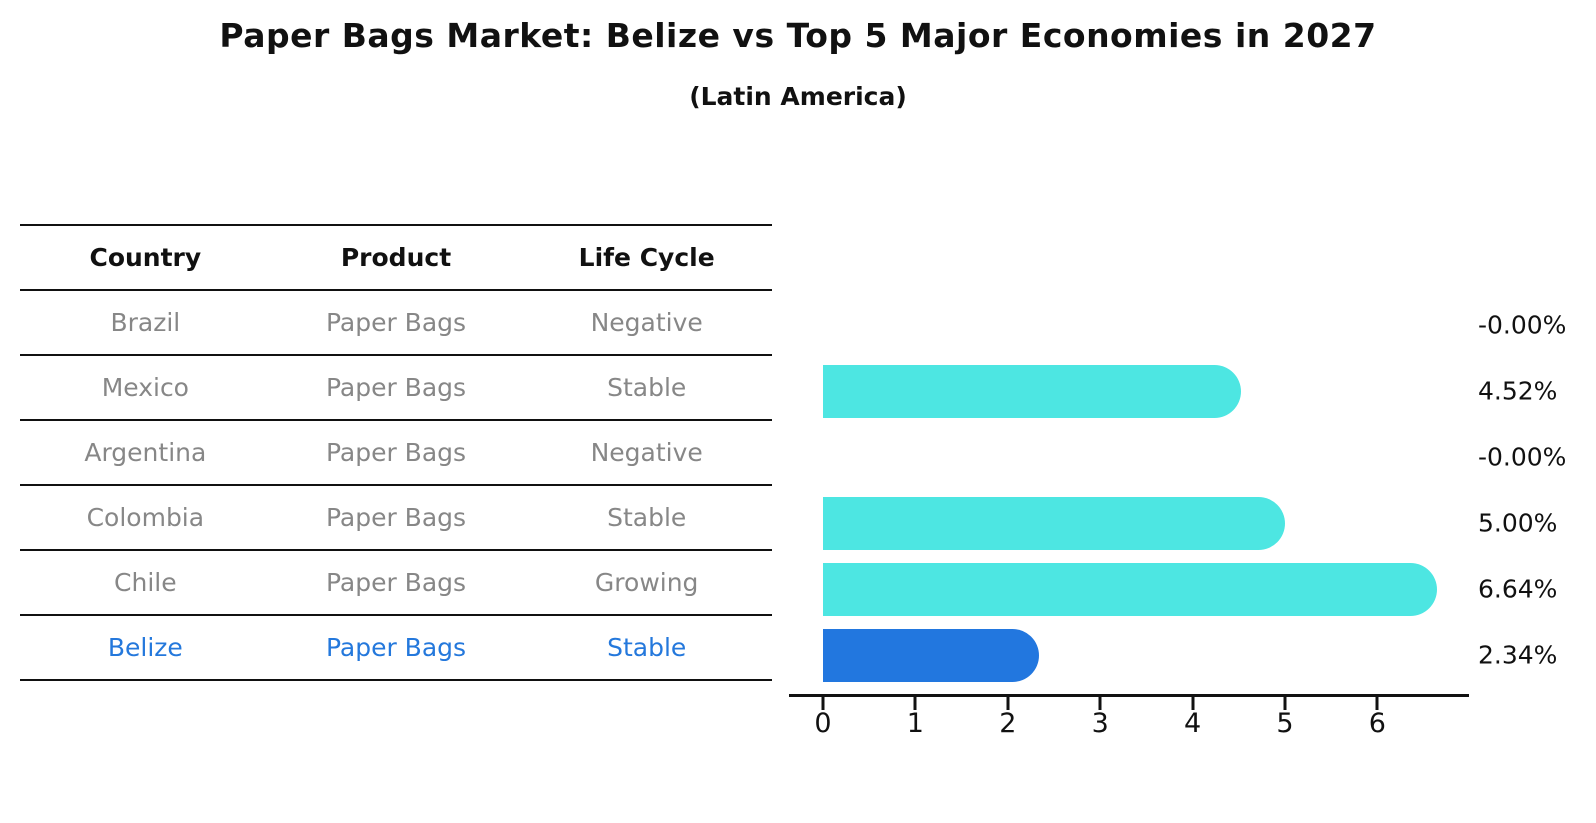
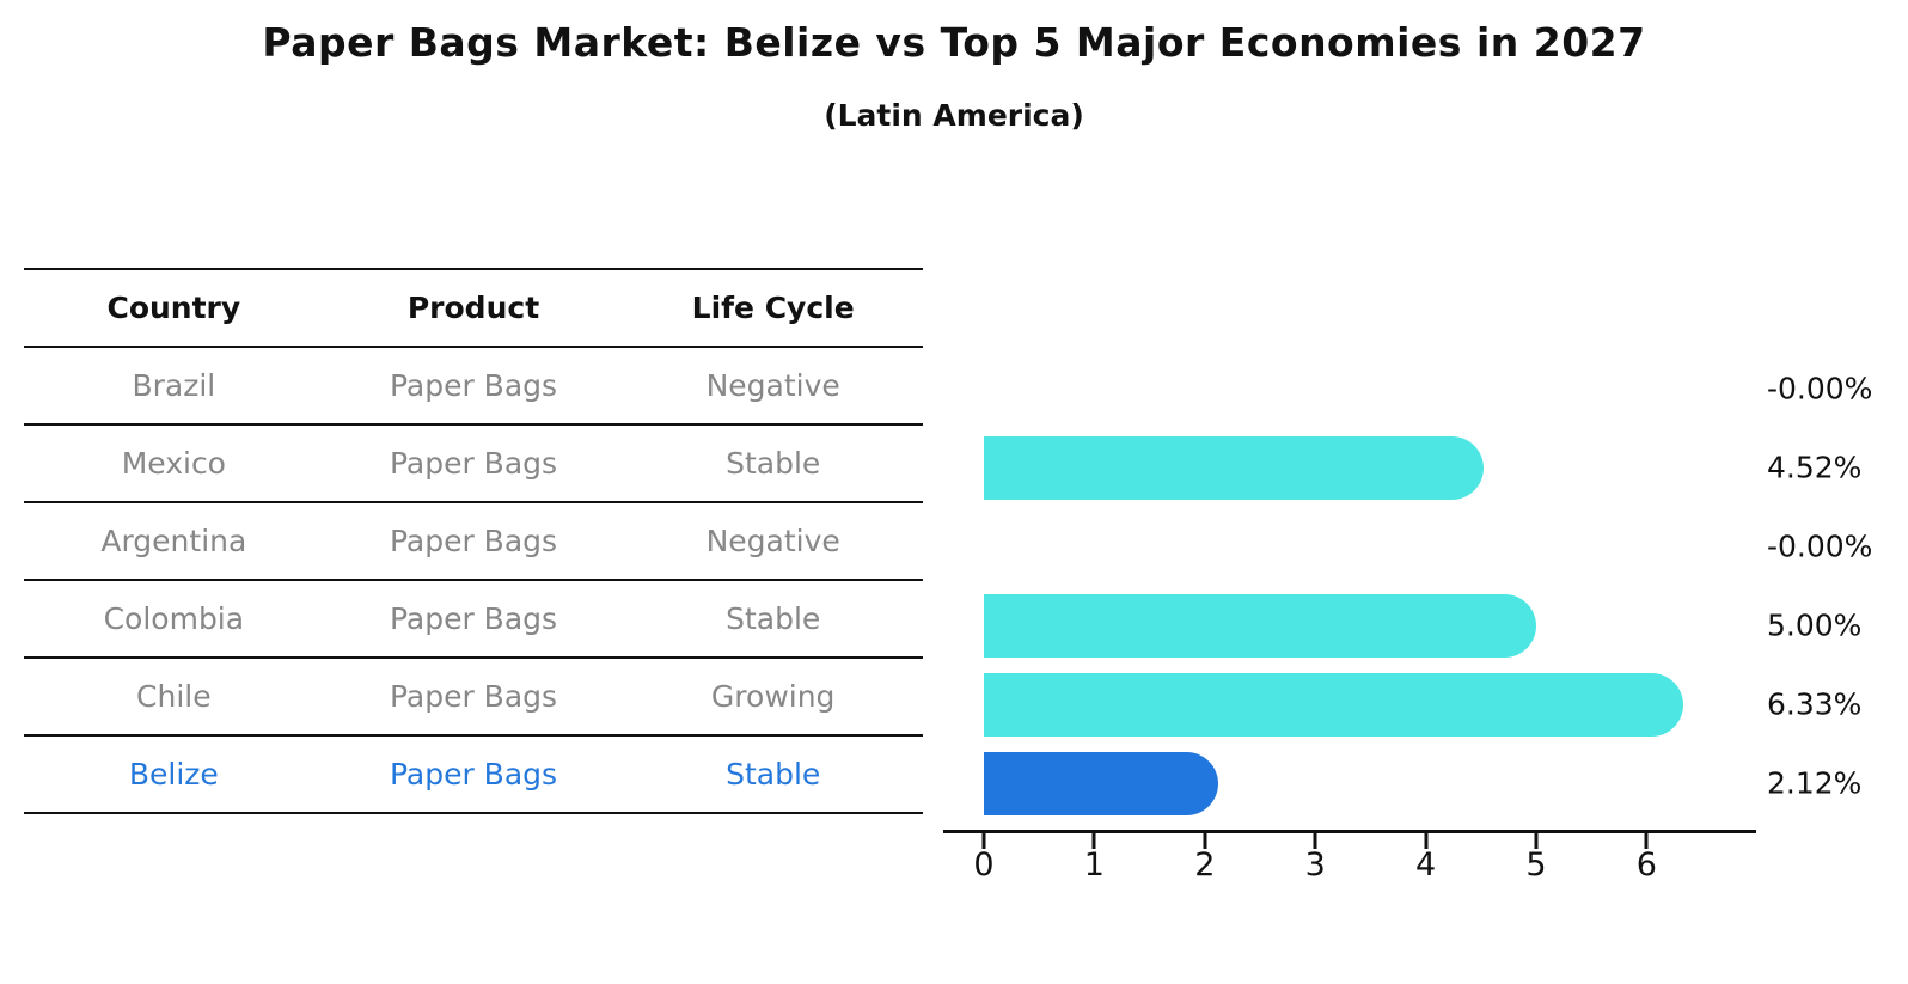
Chile: 6.64% -> 6.33%
Belize: 2.34% -> 2.12%
